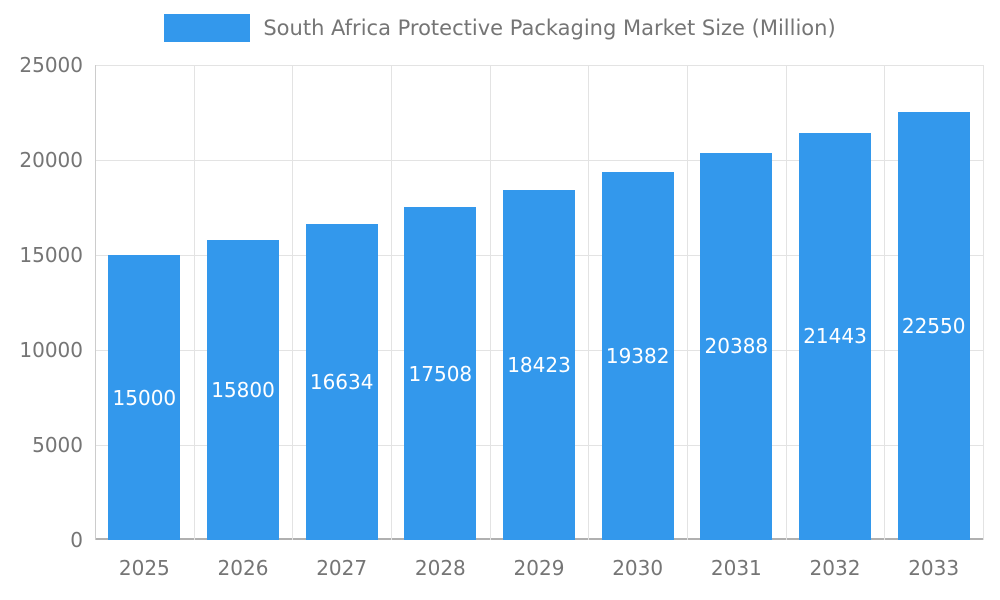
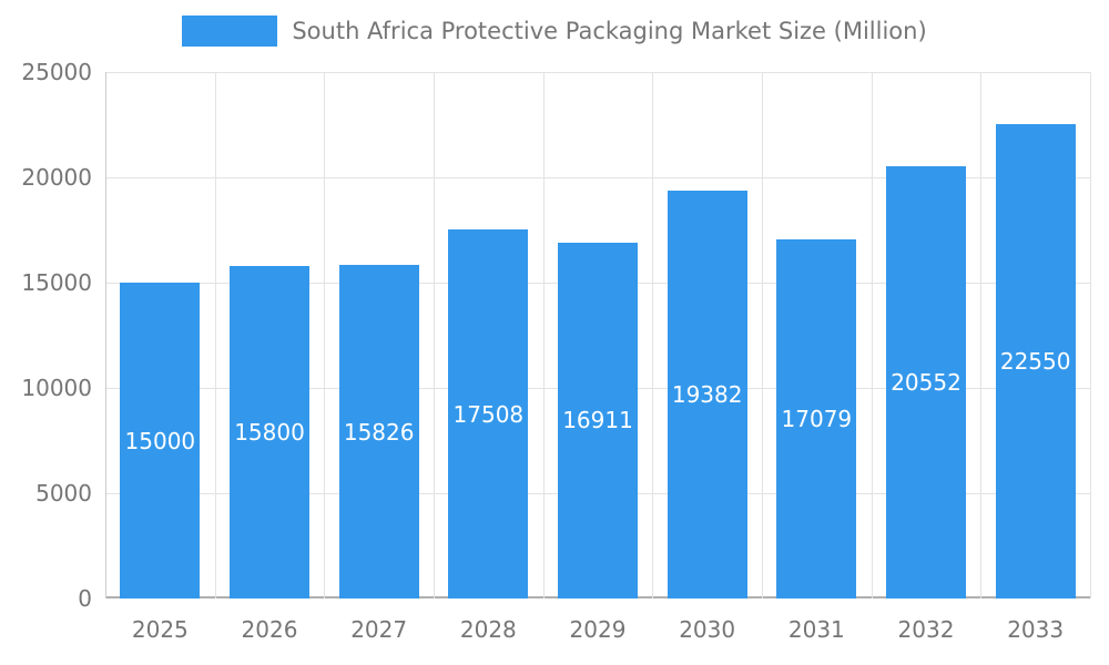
2027: 16634 -> 15826
2029: 18423 -> 16911
2031: 20388 -> 17079
2032: 21443 -> 20552
